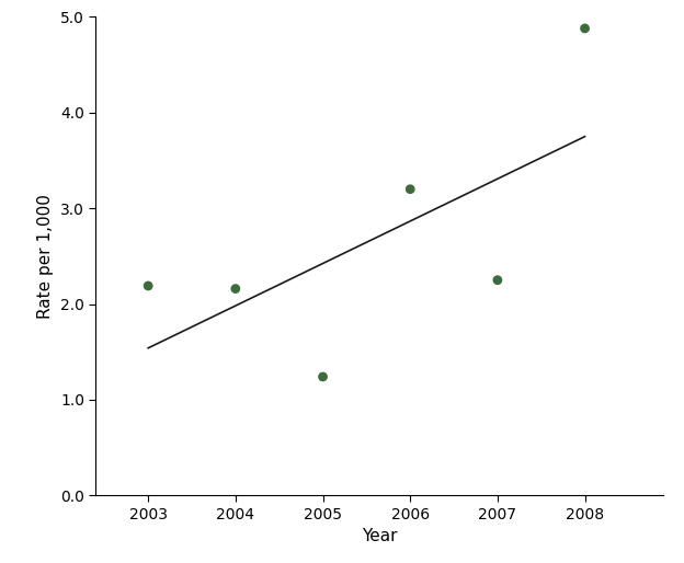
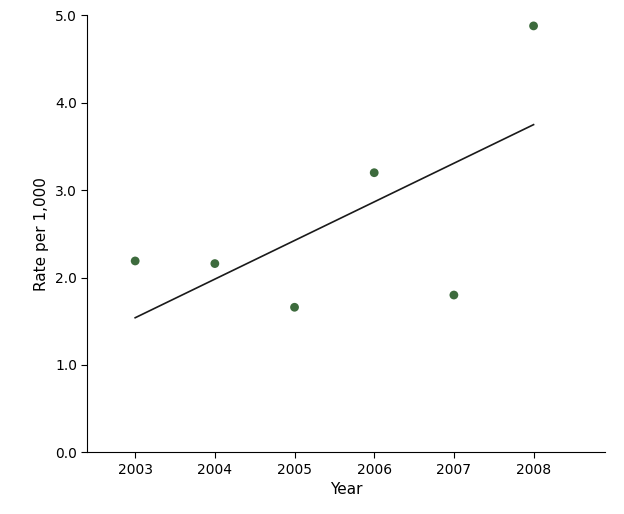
2005: 1.24 -> 1.66
2007: 2.25 -> 1.80
